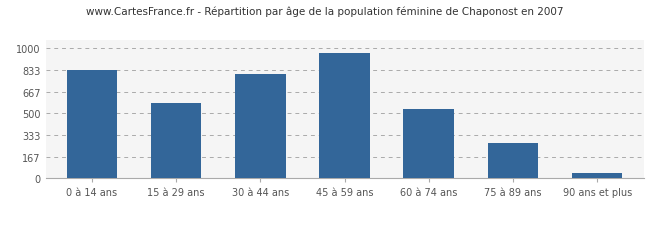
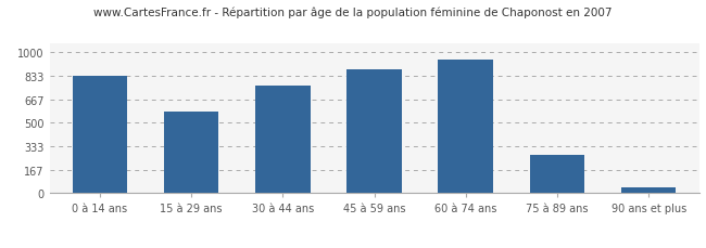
30 à 44 ans: 800 -> 760
45 à 59 ans: 960 -> 880
60 à 74 ans: 540 -> 950
